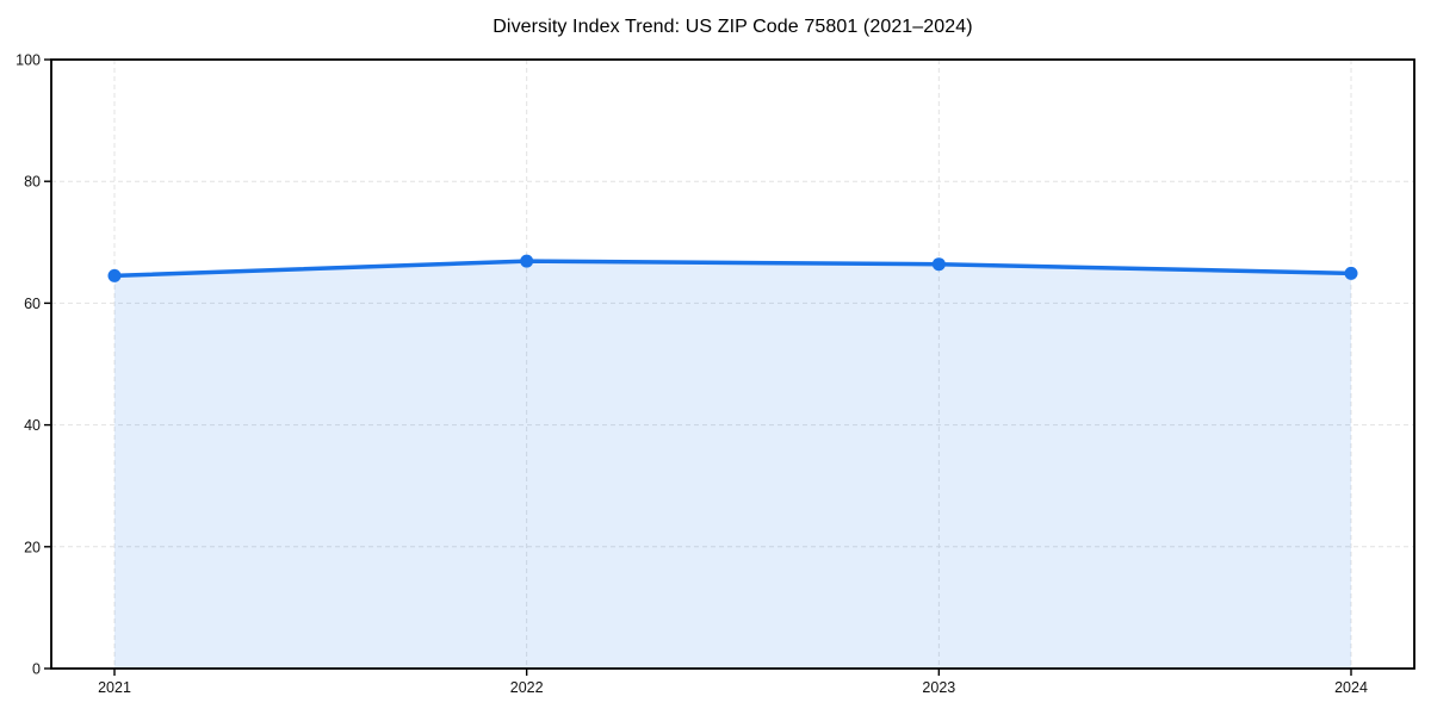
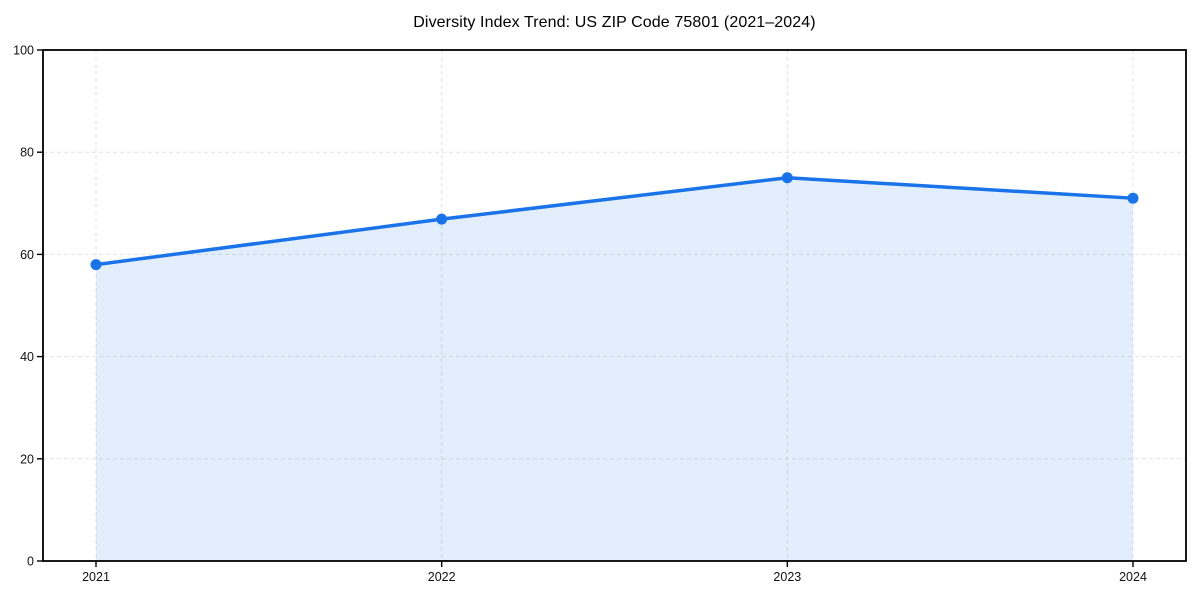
2021: 64 -> 58
2023: 66 -> 75
2024: 65 -> 71
